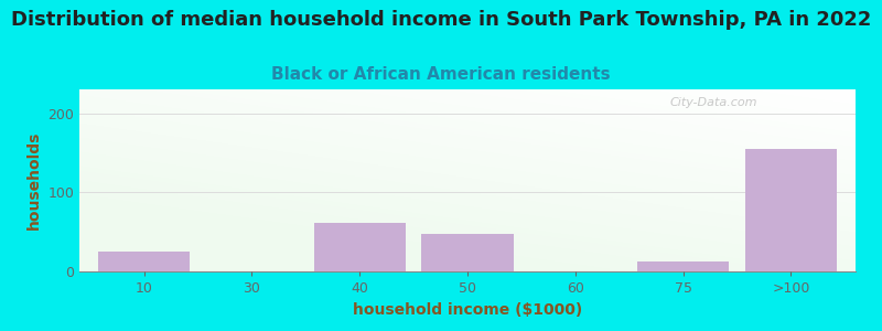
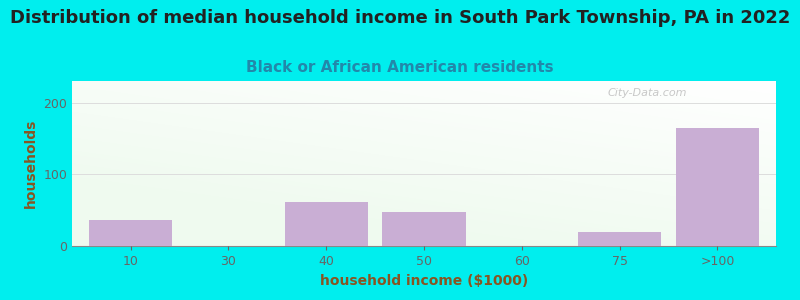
10: 25 -> 36
75: 12 -> 20
>100: 155 -> 164
